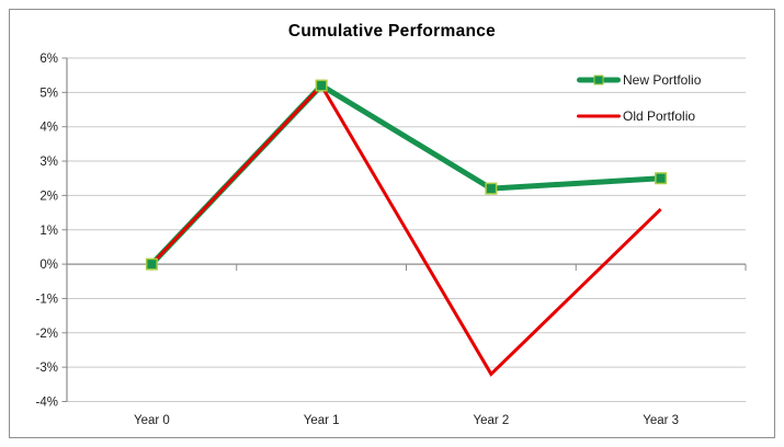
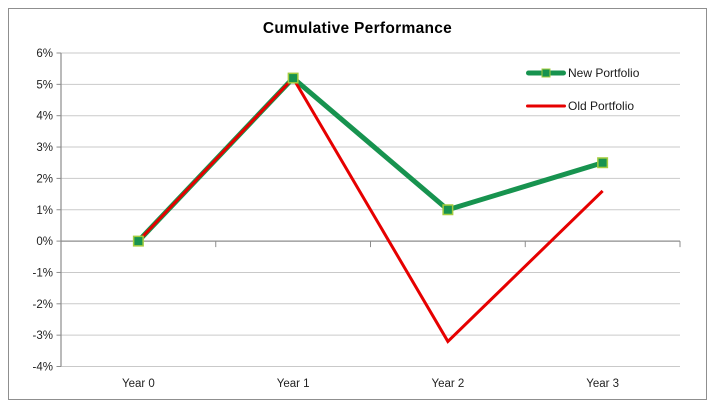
New Portfolio/Year 2: 2.2% -> 1.0%
